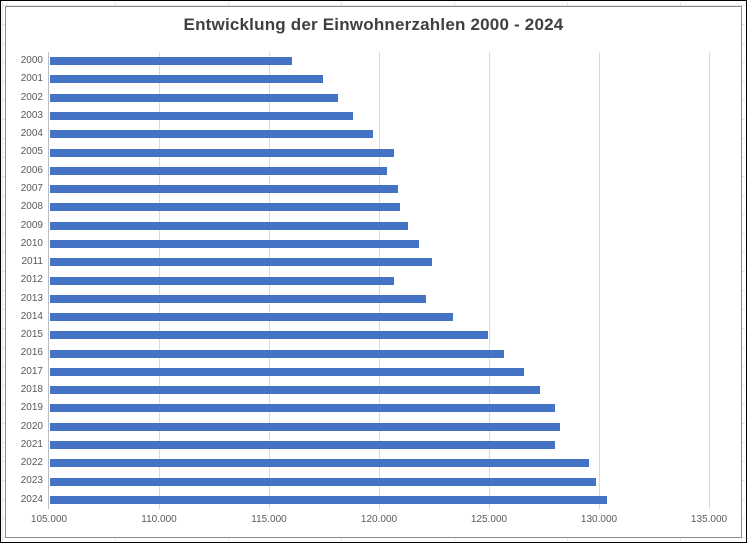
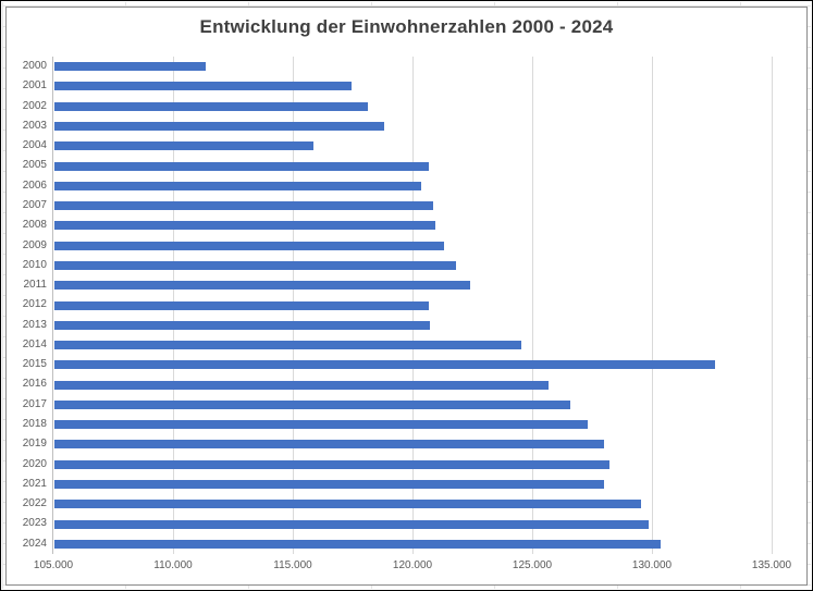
2000: 116000 -> 111300
2004: 119700 -> 115800
2013: 122100 -> 120700
2014: 123300 -> 124500
2015: 124900 -> 132600
